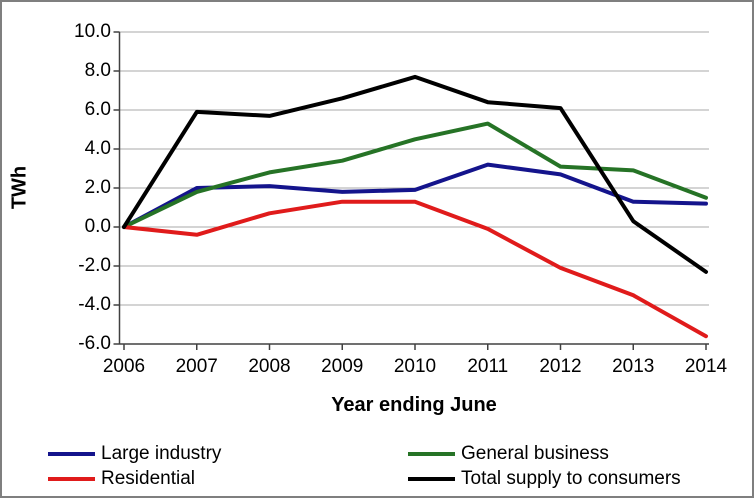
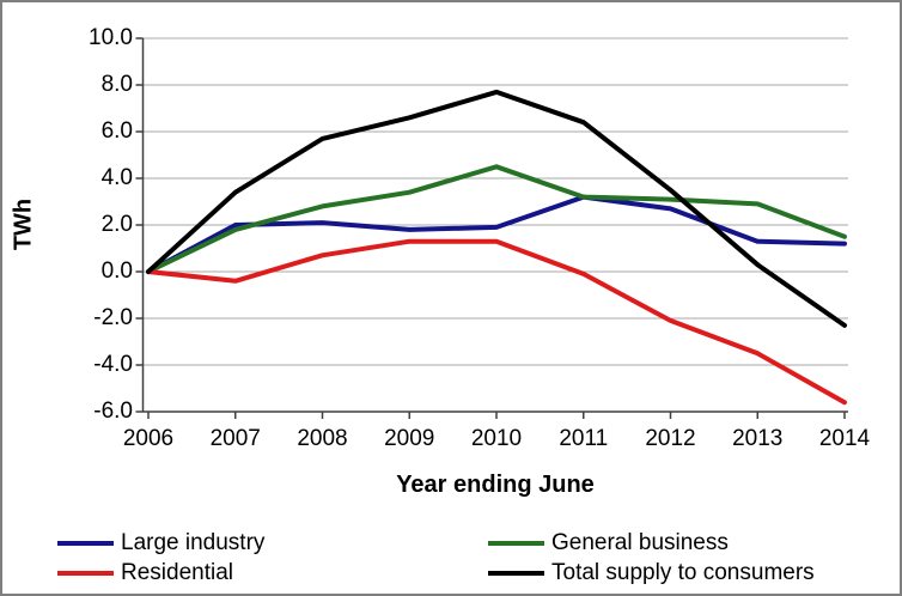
Total supply to consumers/2007: 5.9 -> 3.4
General business/2011: 5.3 -> 3.2
Total supply to consumers/2012: 6.1 -> 3.5
